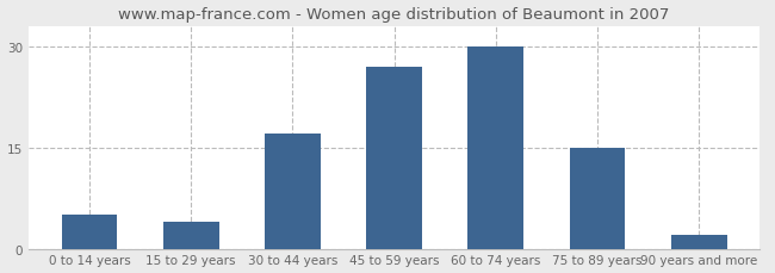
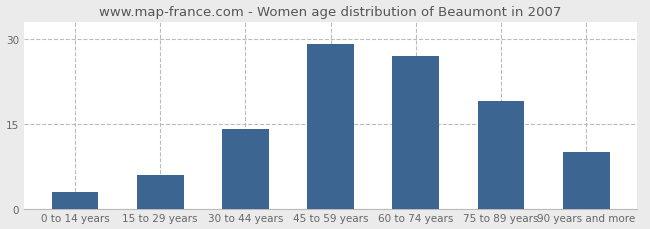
0 to 14 years: 5 -> 3
15 to 29 years: 4 -> 6
30 to 44 years: 17 -> 14
45 to 59 years: 27 -> 29
60 to 74 years: 30 -> 27
75 to 89 years: 15 -> 19
90 years and more: 2 -> 10
